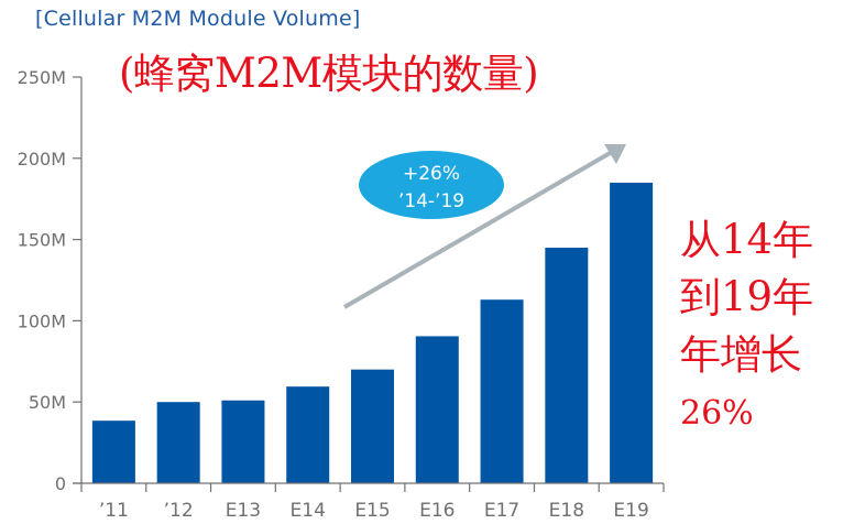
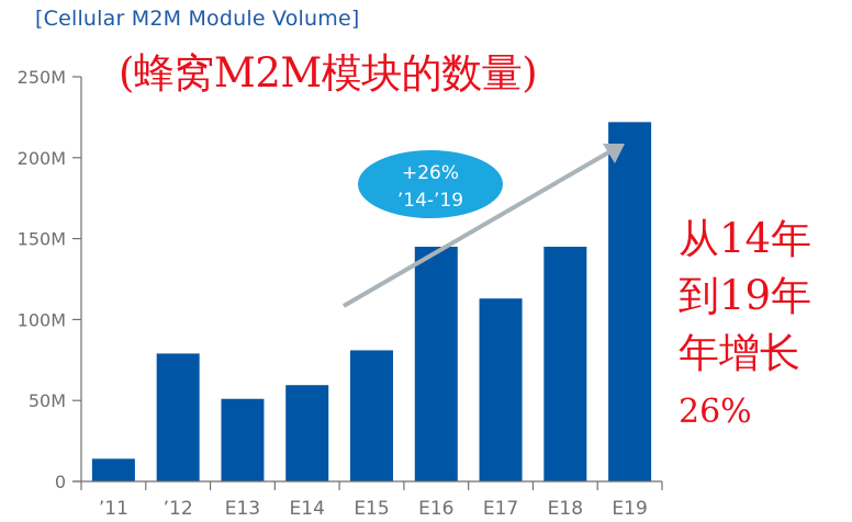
’11: 38M -> 14M
’12: 50M -> 79M
E15: 70M -> 81M
E16: 90M -> 145M
E19: 185M -> 222M
